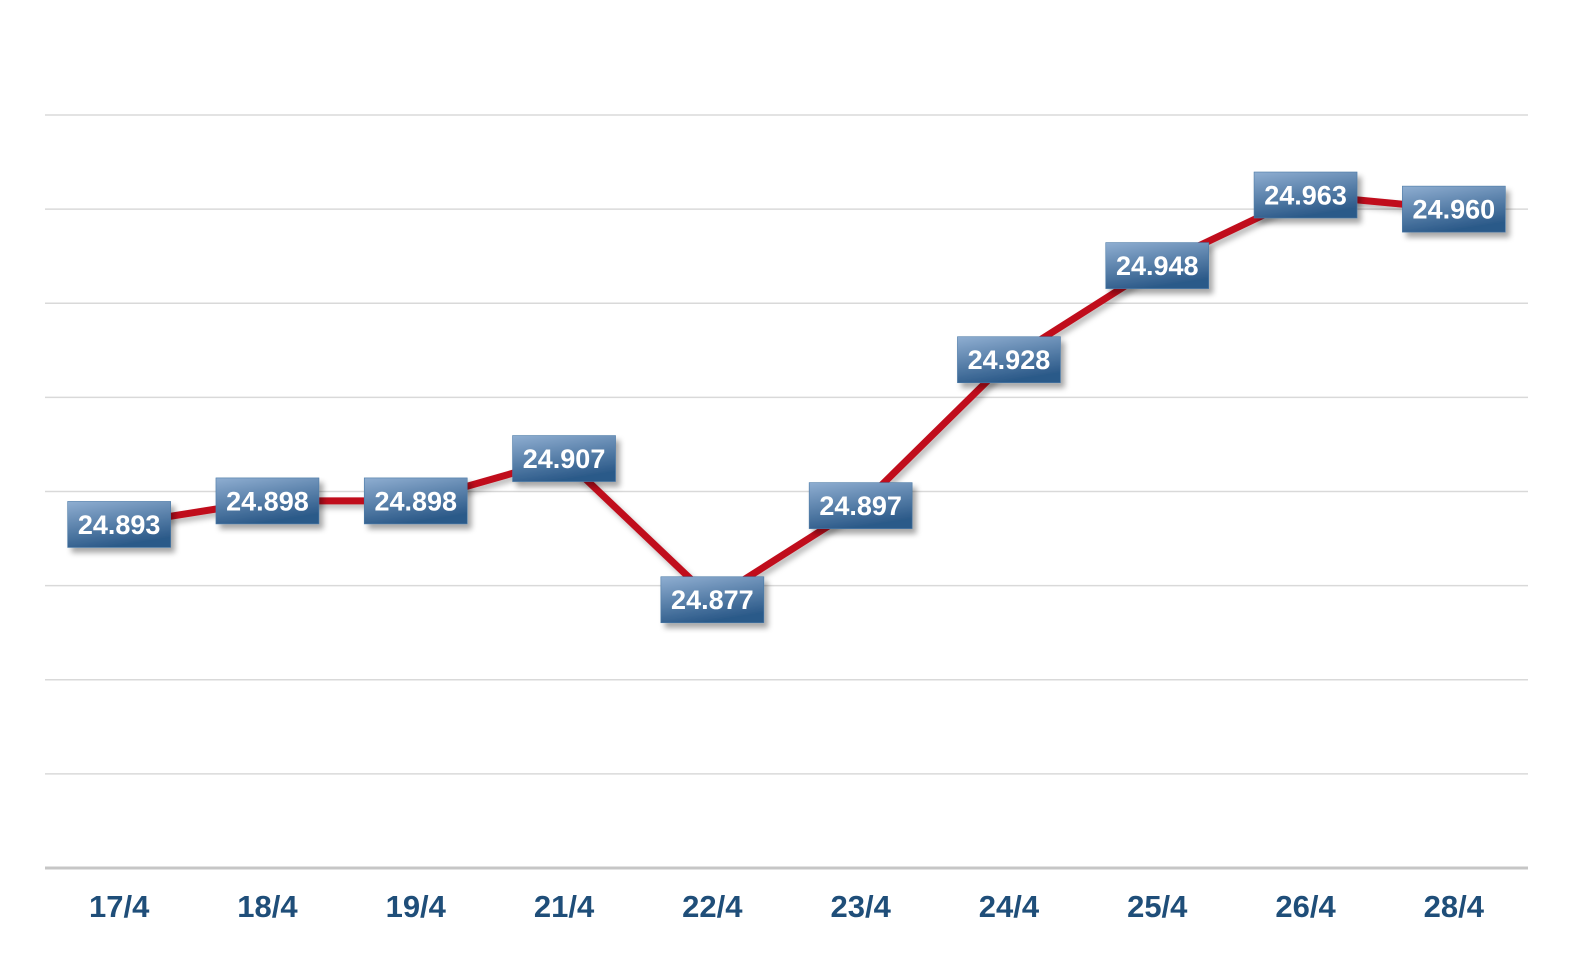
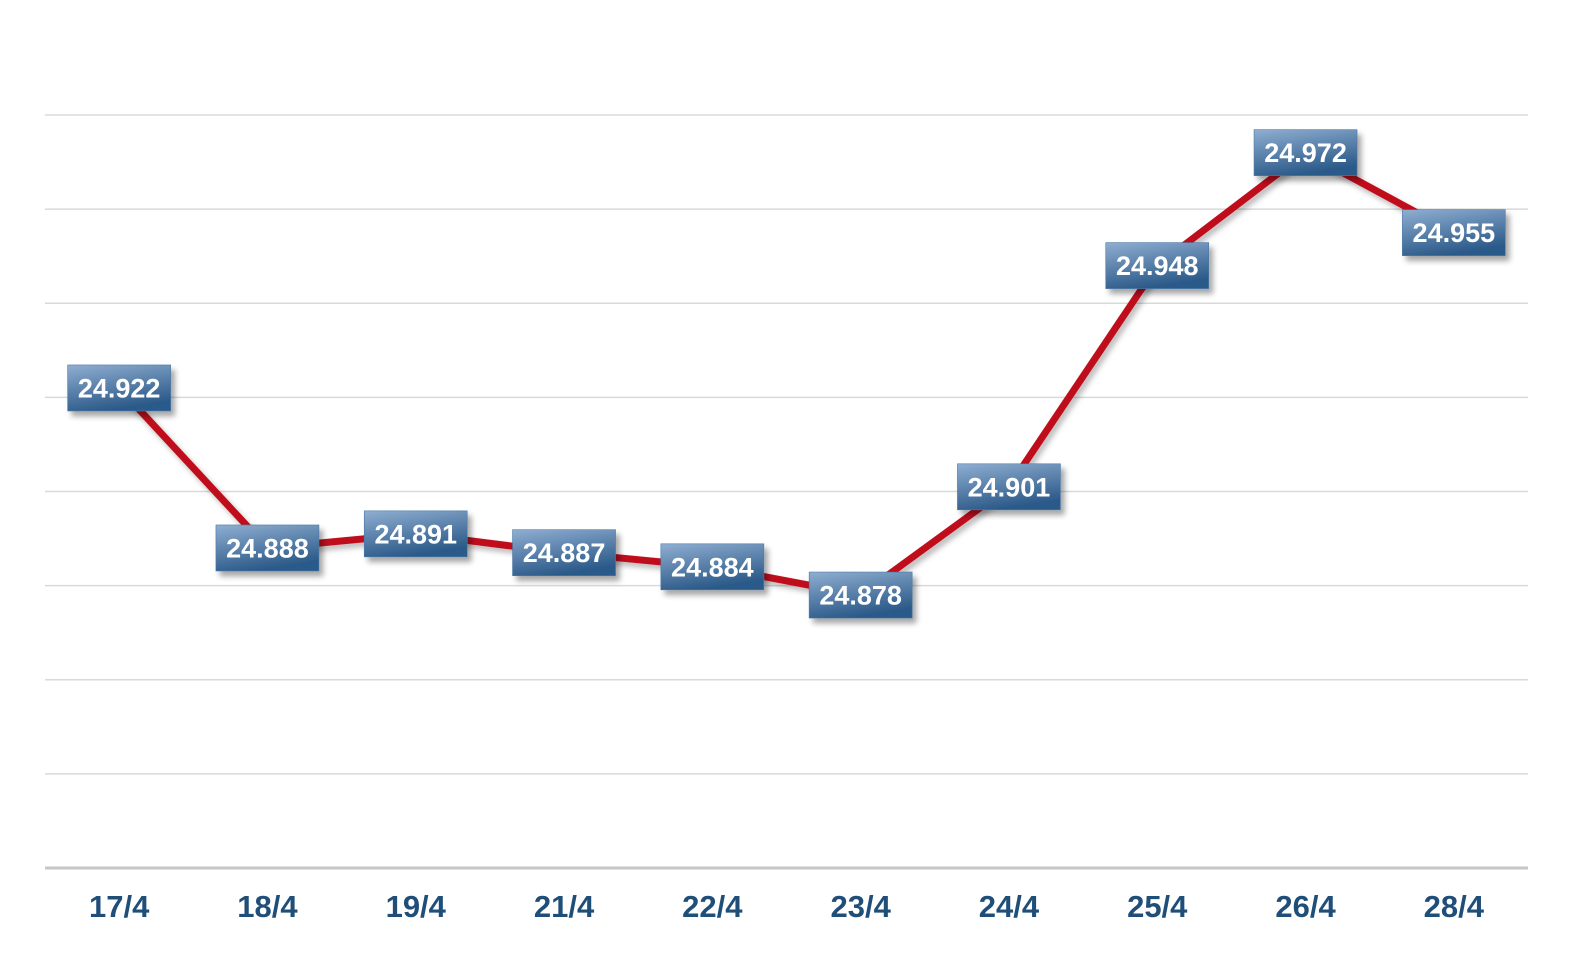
17/4: 24.893 -> 24.922
18/4: 24.898 -> 24.888
19/4: 24.898 -> 24.891
21/4: 24.907 -> 24.887
22/4: 24.877 -> 24.884
23/4: 24.897 -> 24.878
24/4: 24.928 -> 24.901
26/4: 24.963 -> 24.972
28/4: 24.960 -> 24.955
